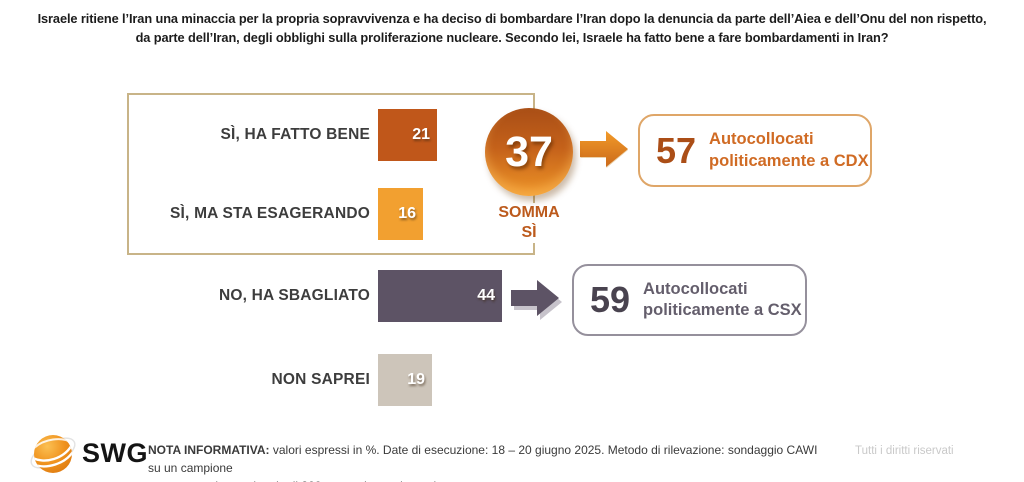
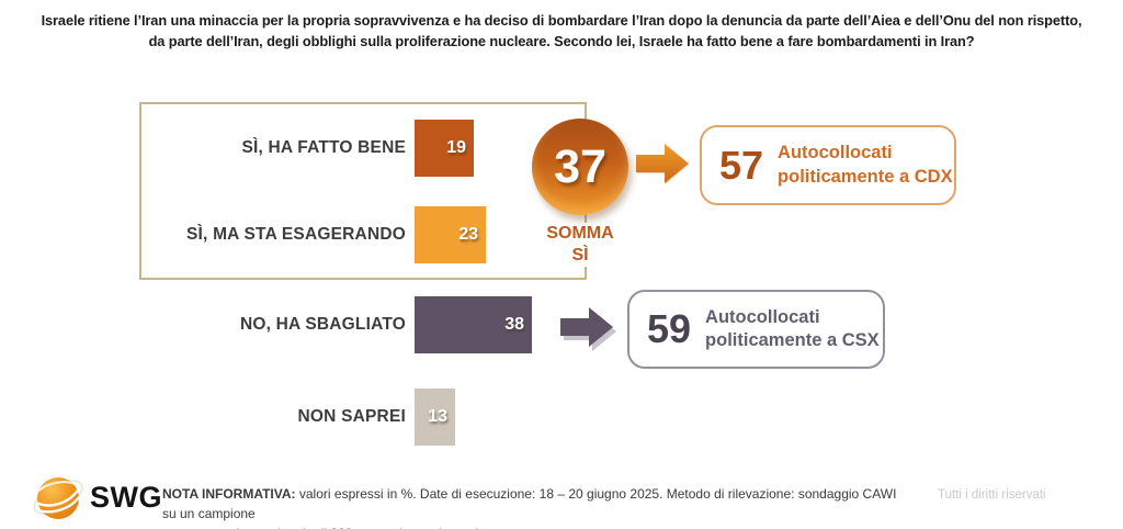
SÌ, HA FATTO BENE: 21 -> 19
SÌ, MA STA ESAGERANDO: 16 -> 23
NO, HA SBAGLIATO: 44 -> 38
NON SAPREI: 19 -> 13
